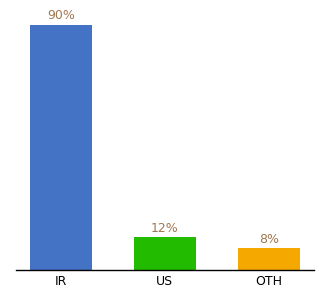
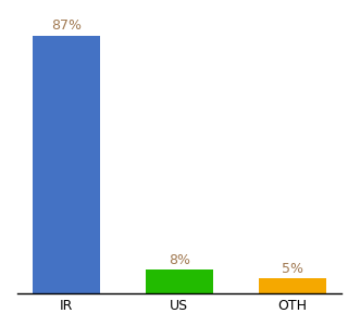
IR: 90% -> 87%
US: 12% -> 8%
OTH: 8% -> 5%
